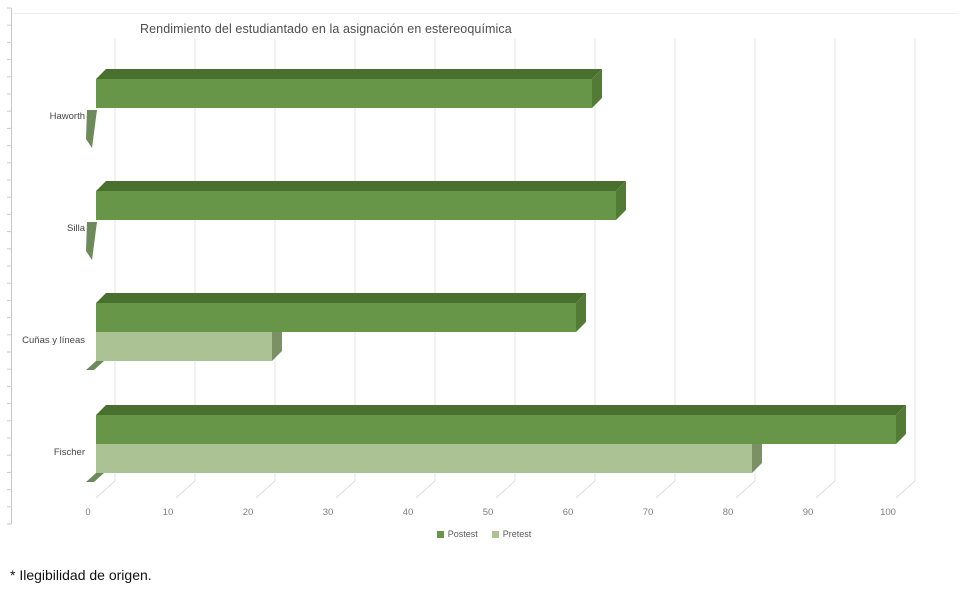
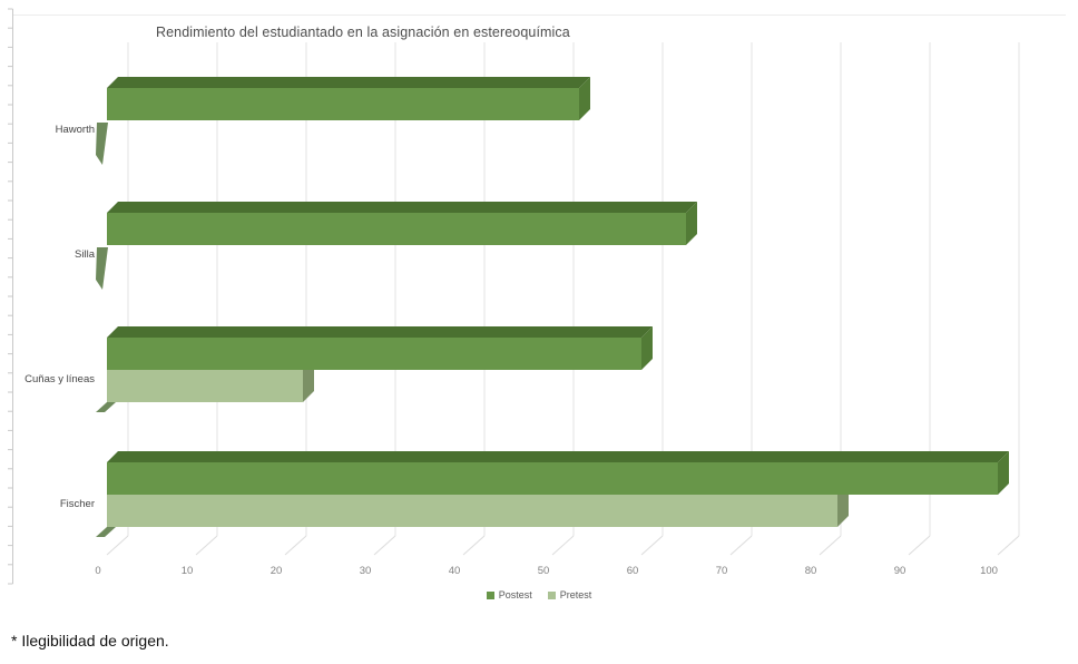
Postest/Haworth: 62 -> 53
